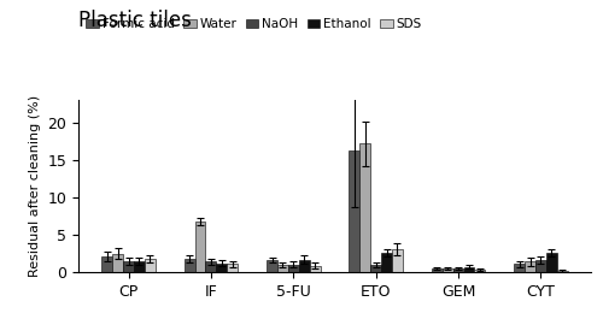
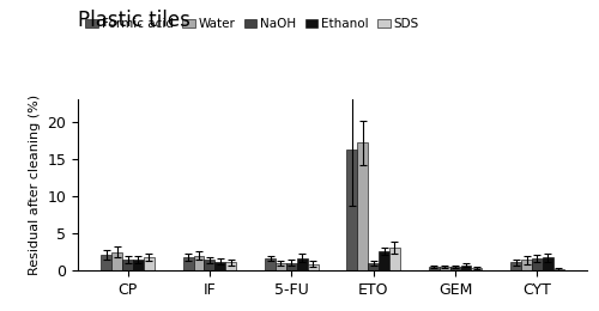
Water/IF: 6.8 -> 2.0
Ethanol/CYT: 2.6 -> 1.8
